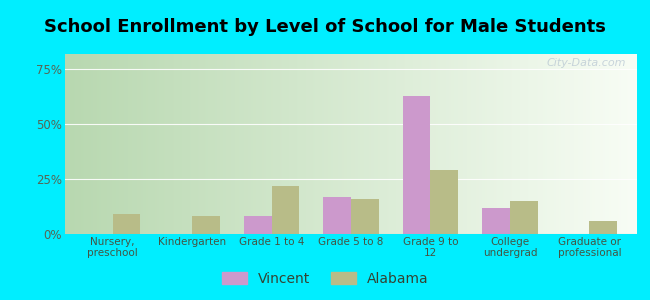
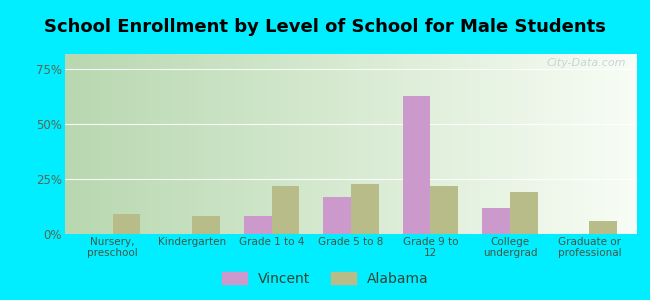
Alabama/Grade 5 to 8: 16% -> 23%
Alabama/Grade 9 to 12: 29% -> 22%
Alabama/College undergrad: 15% -> 19%
